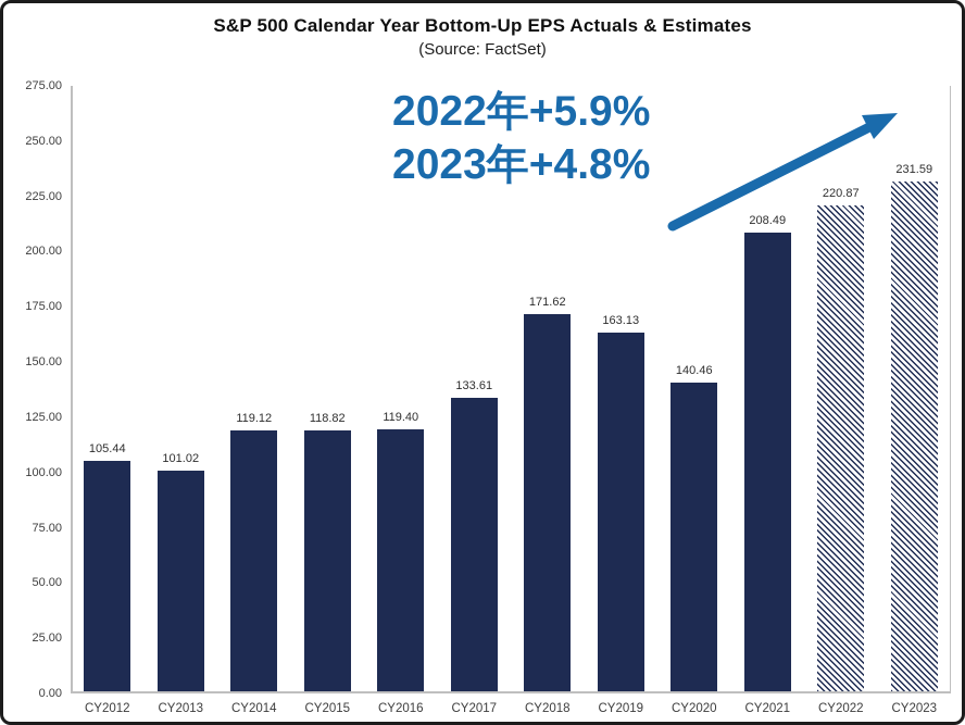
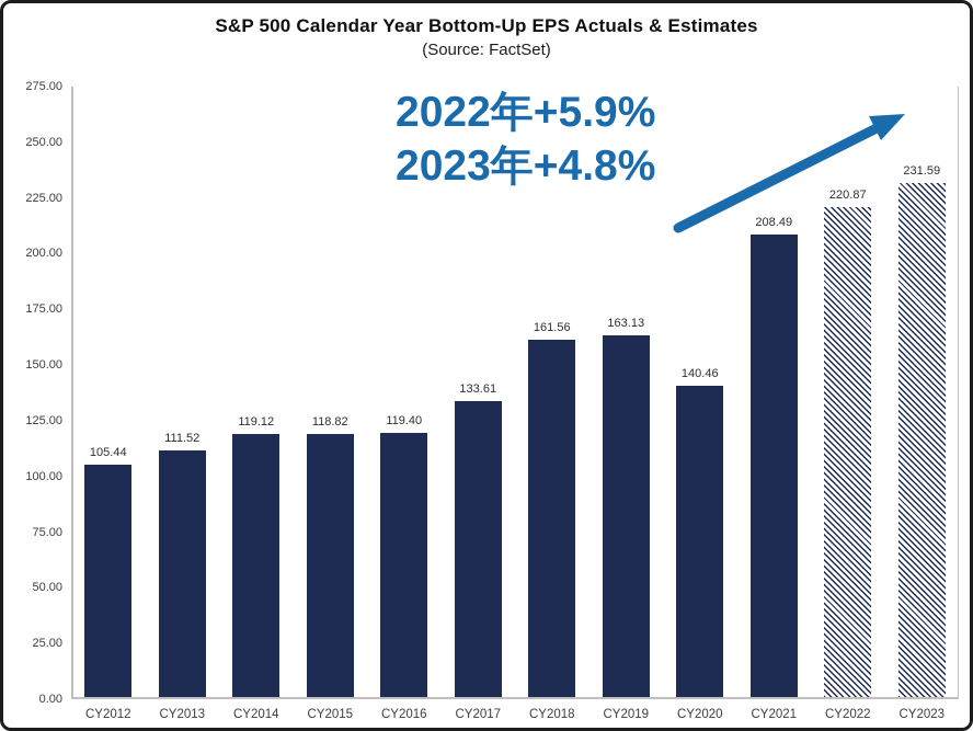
CY2013: 101.02 -> 111.52
CY2018: 171.62 -> 161.56
